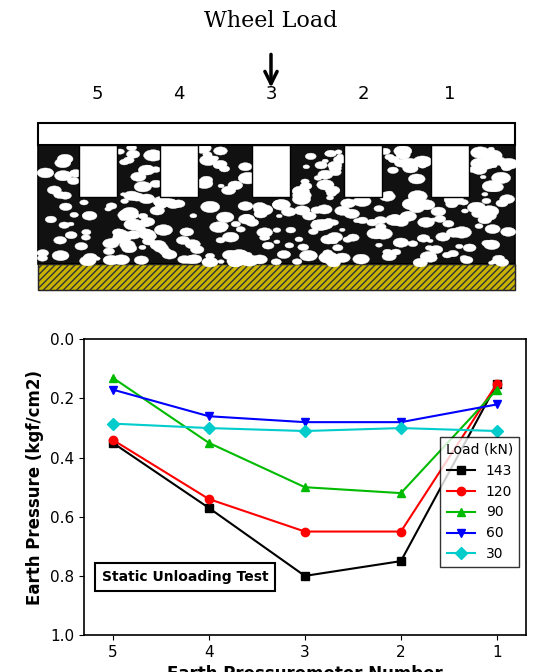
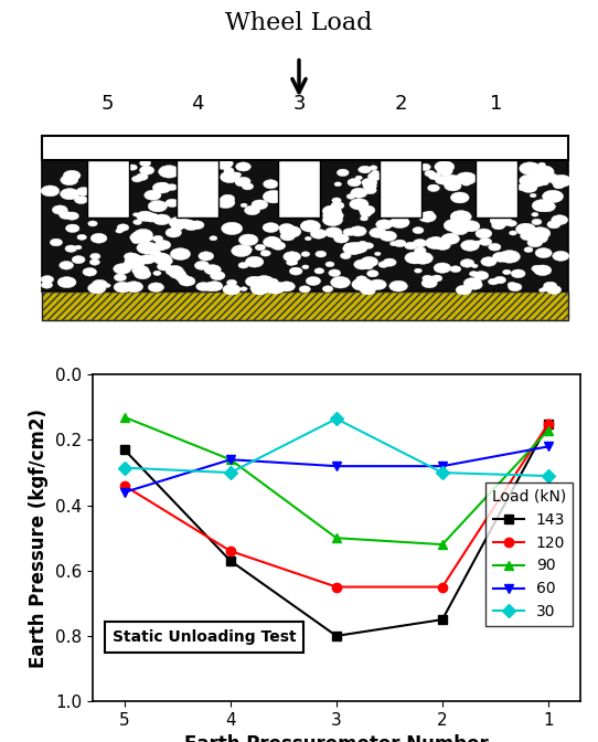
143/5: 0.35 -> 0.23
60/5: 0.17 -> 0.36
90/4: 0.35 -> 0.26
30/3: 0.310 -> 0.135
